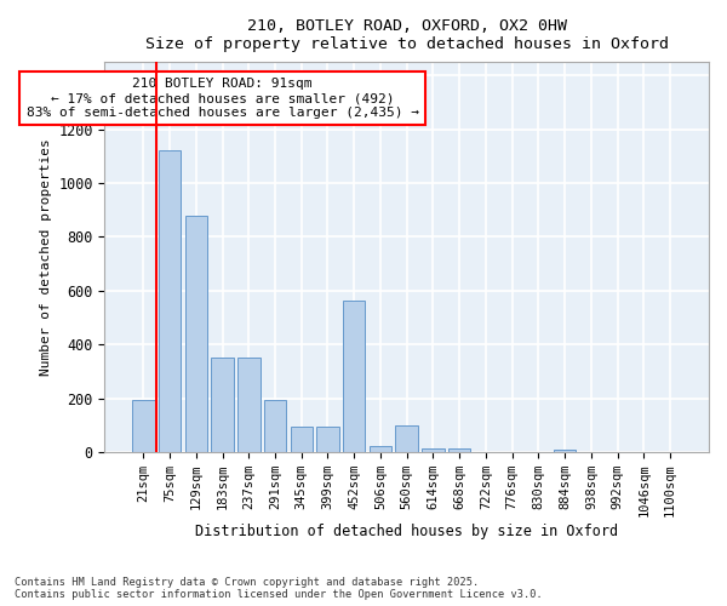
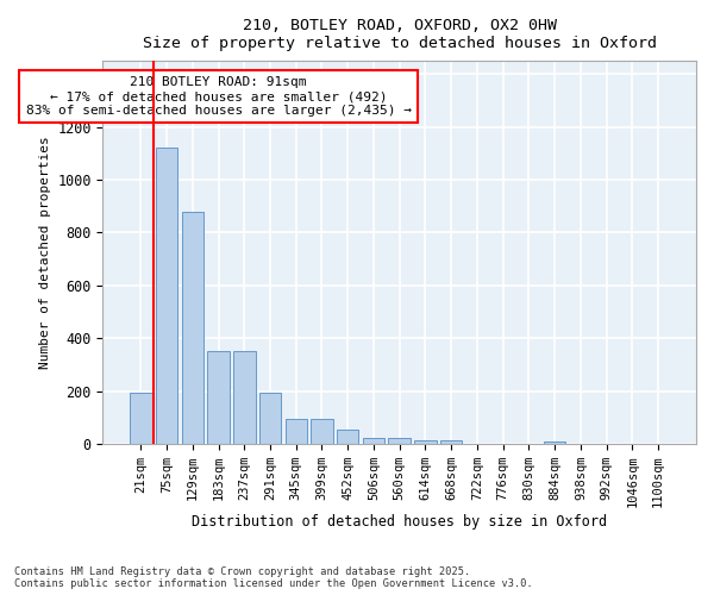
452sqm: 565 -> 55
560sqm: 100 -> 22
